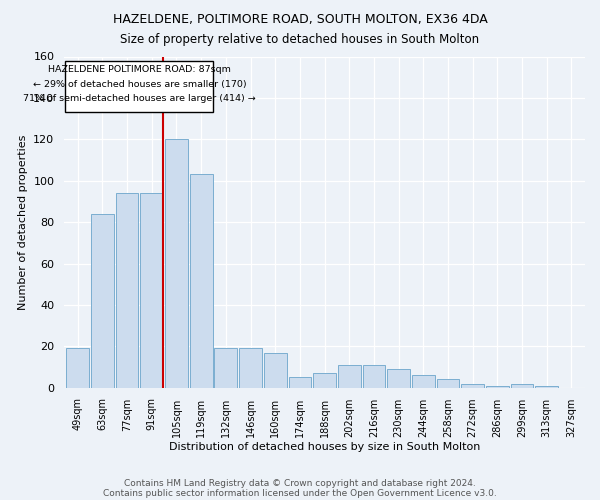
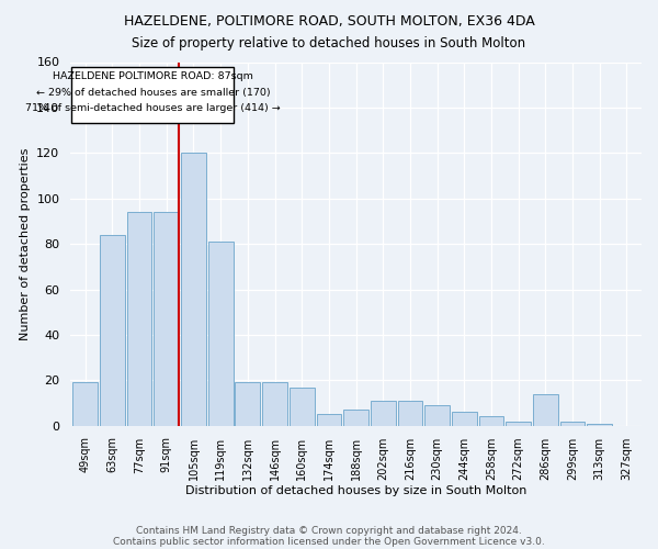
119sqm: 103 -> 81
286sqm: 1 -> 14
